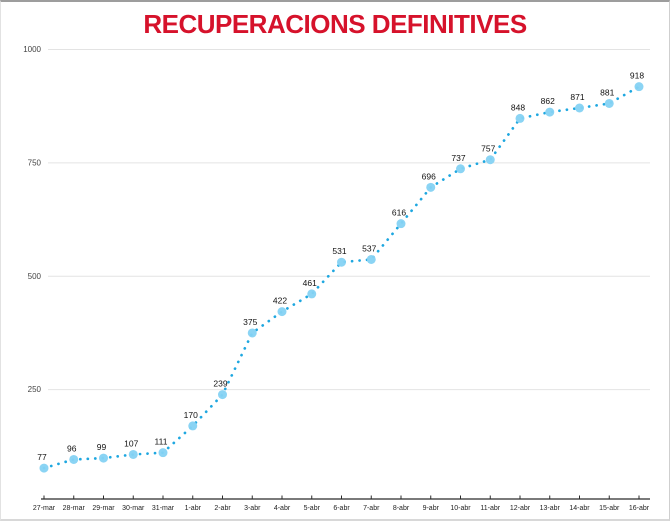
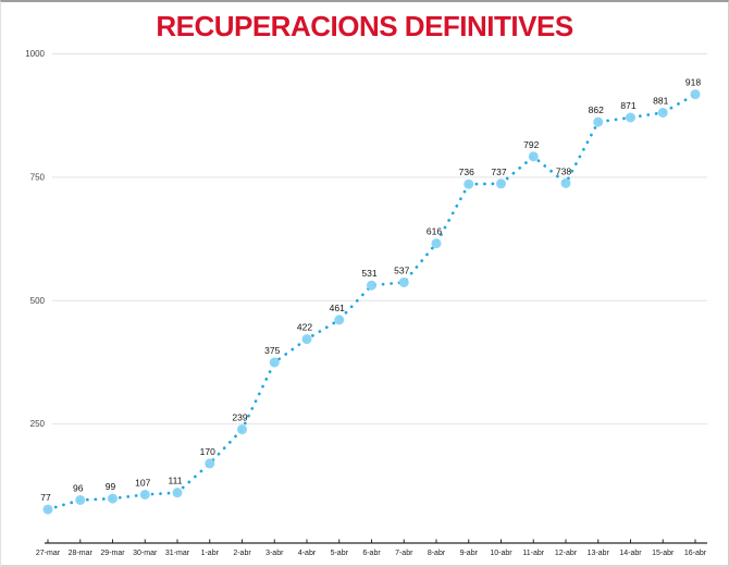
9-abr: 696 -> 736
11-abr: 757 -> 792
12-abr: 848 -> 738
